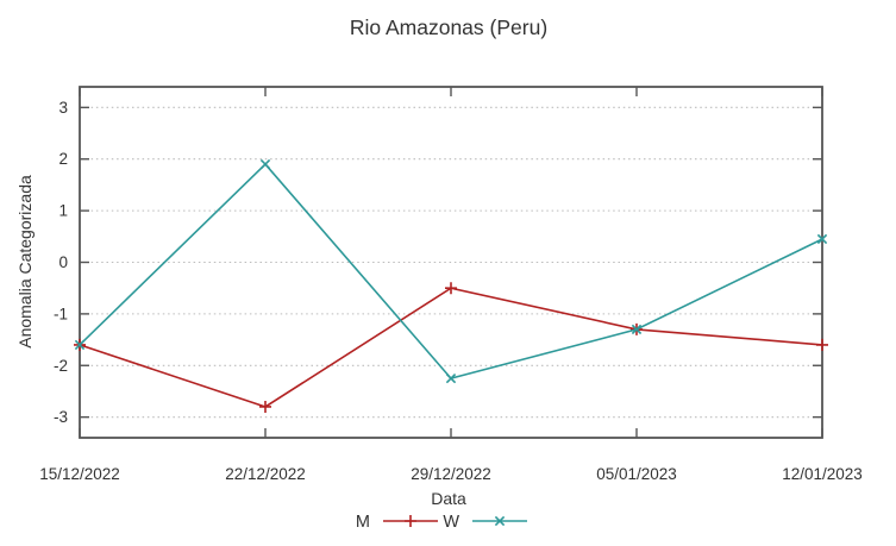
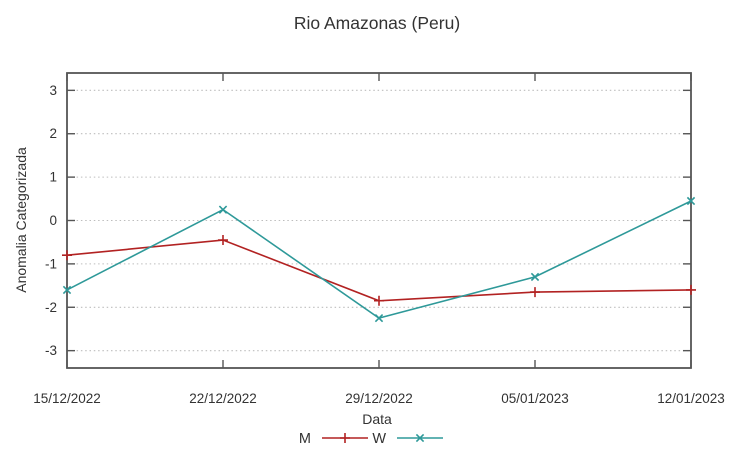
M/15/12/2022: -1.6 -> -0.8
M/22/12/2022: -2.8 -> -0.5
W/22/12/2022: 1.9 -> 0.2
M/29/12/2022: -0.5 -> -1.9
M/05/01/2023: -1.3 -> -1.6
